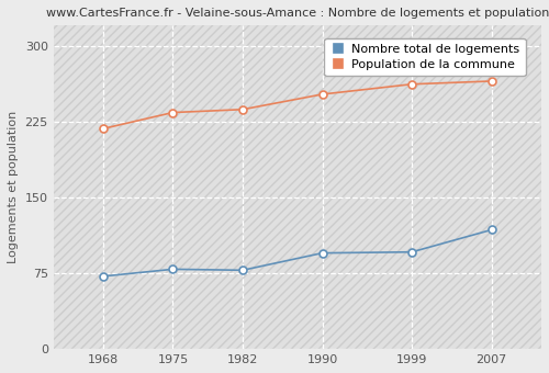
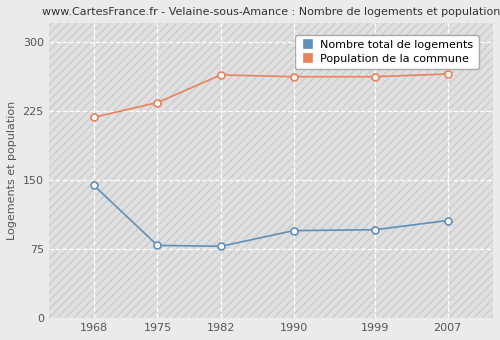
Nombre total de logements/1968: 72 -> 144
Population de la commune/1982: 237 -> 264
Population de la commune/1990: 252 -> 262
Nombre total de logements/2007: 118 -> 106
